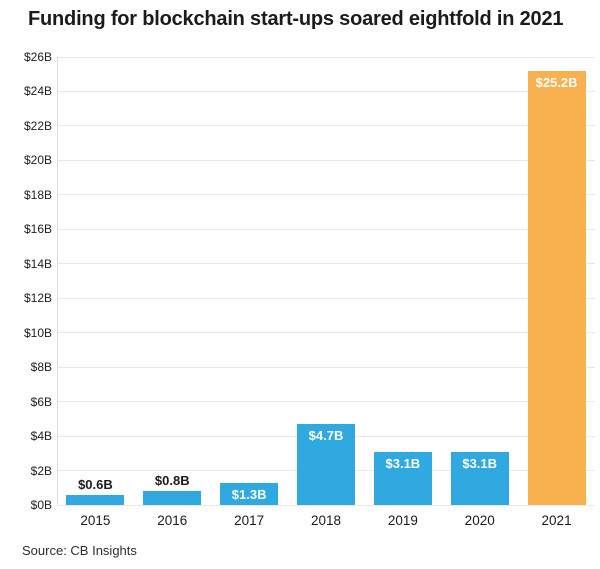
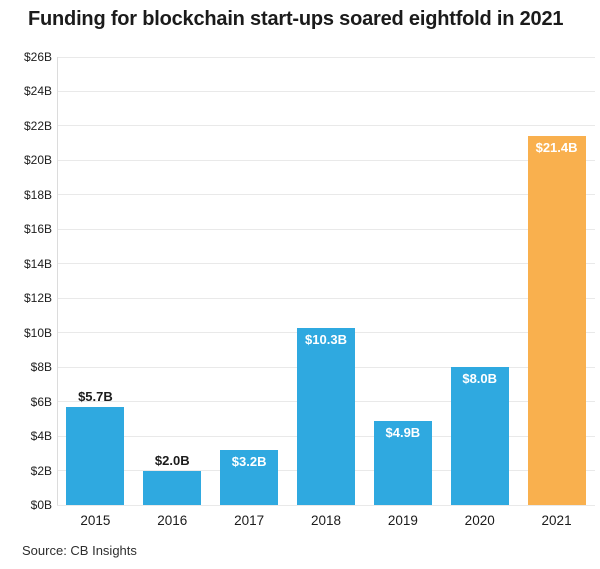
2015: $0.6B -> $5.7B
2016: $0.8B -> $2.0B
2017: $1.3B -> $3.2B
2018: $4.7B -> $10.3B
2019: $3.1B -> $4.9B
2020: $3.1B -> $8.0B
2021: $25.2B -> $21.4B
